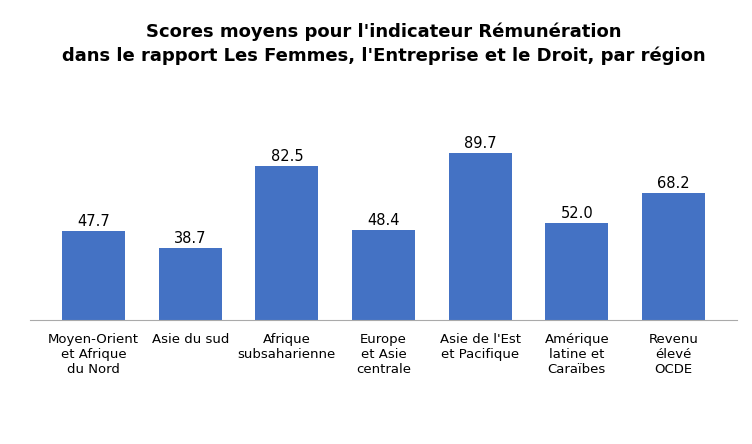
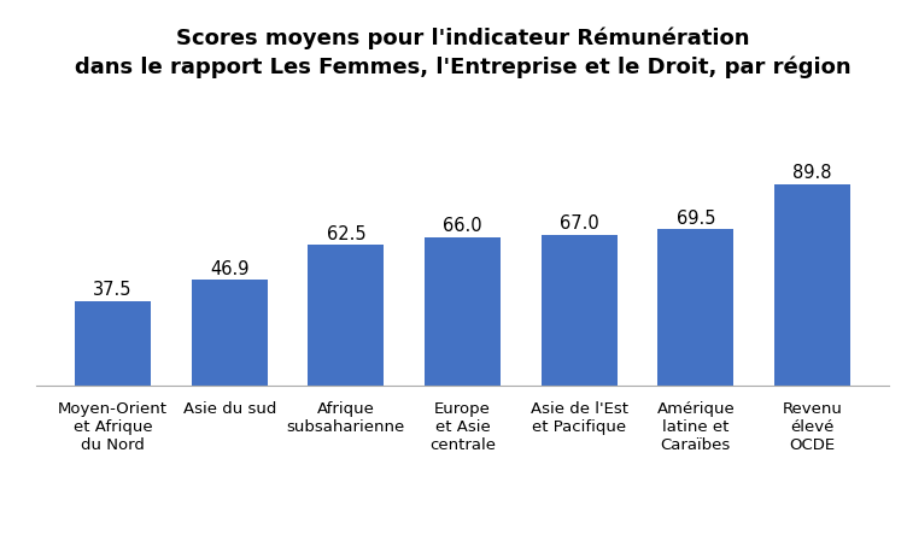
Moyen-Orient et Afrique du Nord: 47.7 -> 37.5
Asie du sud: 38.7 -> 46.9
Afrique subsaharienne: 82.5 -> 62.5
Europe et Asie centrale: 48.4 -> 66.0
Asie de l'Est et Pacifique: 89.7 -> 67.0
Amérique latine et Caraïbes: 52.0 -> 69.5
Revenu élevé OCDE: 68.2 -> 89.8
